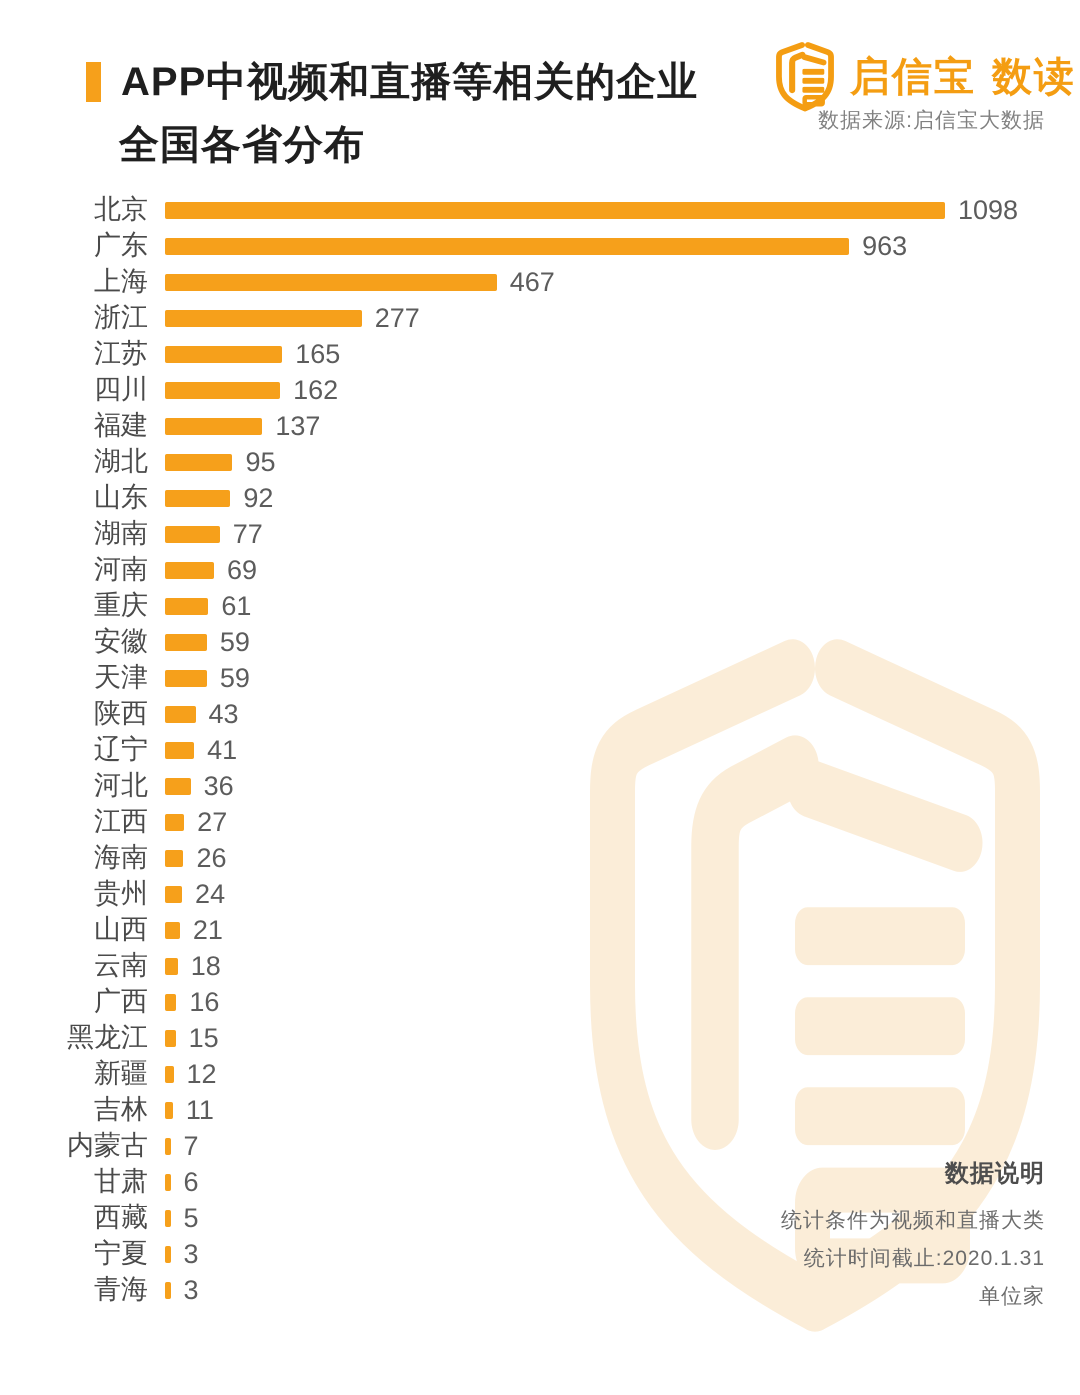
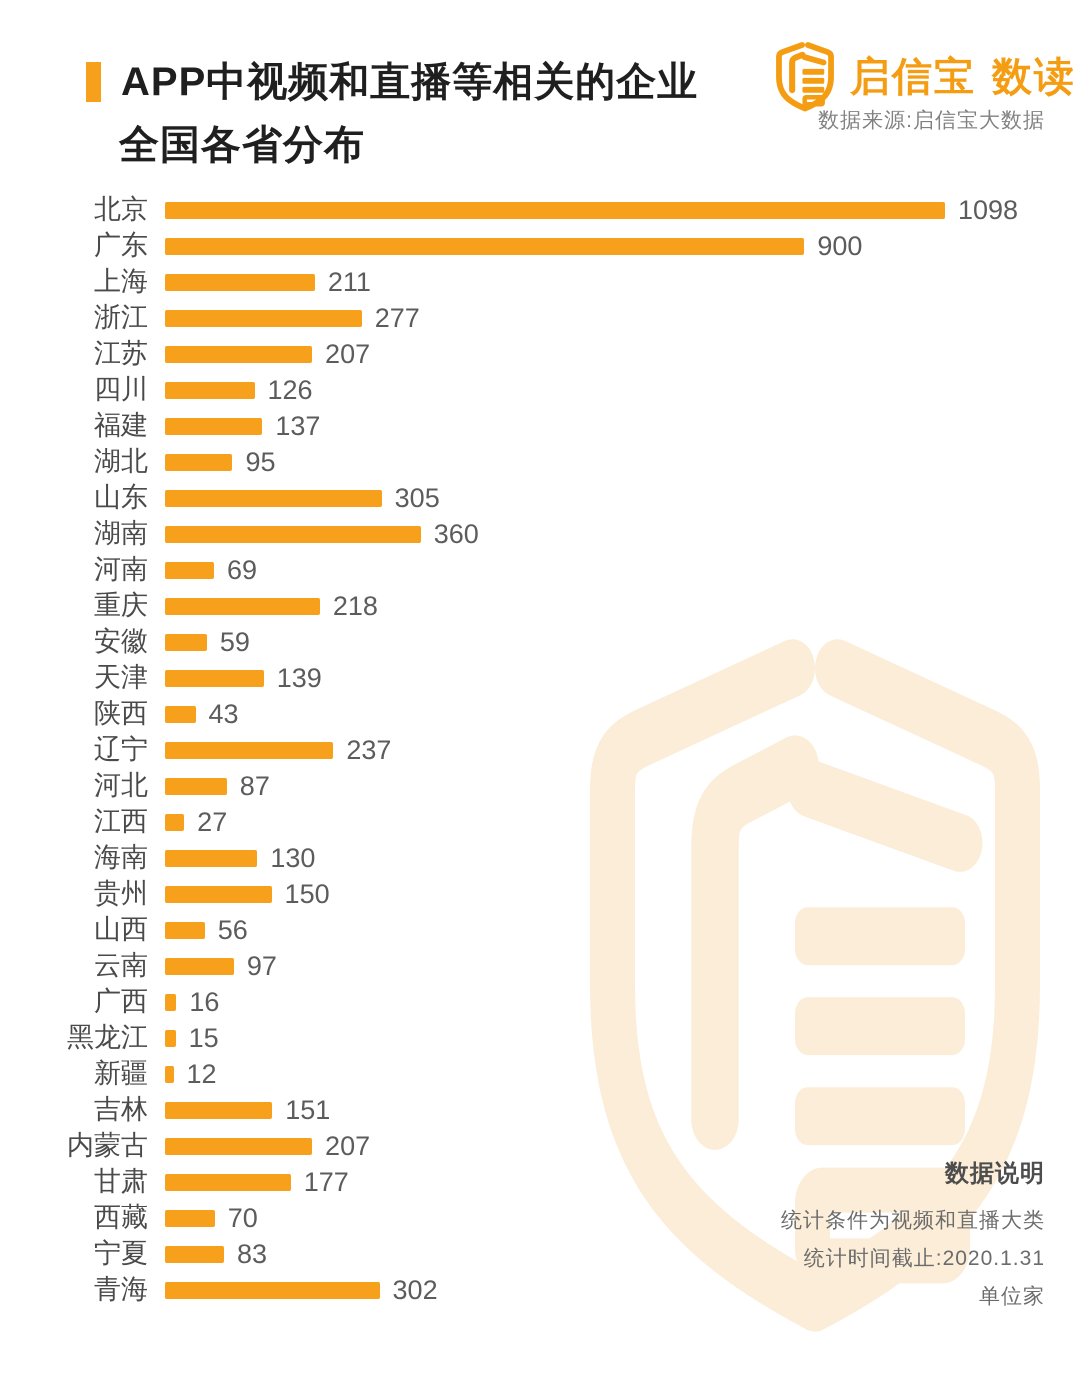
广东: 963 -> 900
上海: 467 -> 211
江苏: 165 -> 207
四川: 162 -> 126
山东: 92 -> 305
湖南: 77 -> 360
重庆: 61 -> 218
天津: 59 -> 139
辽宁: 41 -> 237
河北: 36 -> 87
海南: 26 -> 130
贵州: 24 -> 150
山西: 21 -> 56
云南: 18 -> 97
吉林: 11 -> 151
内蒙古: 7 -> 207
甘肃: 6 -> 177
西藏: 5 -> 70
宁夏: 3 -> 83
青海: 3 -> 302
